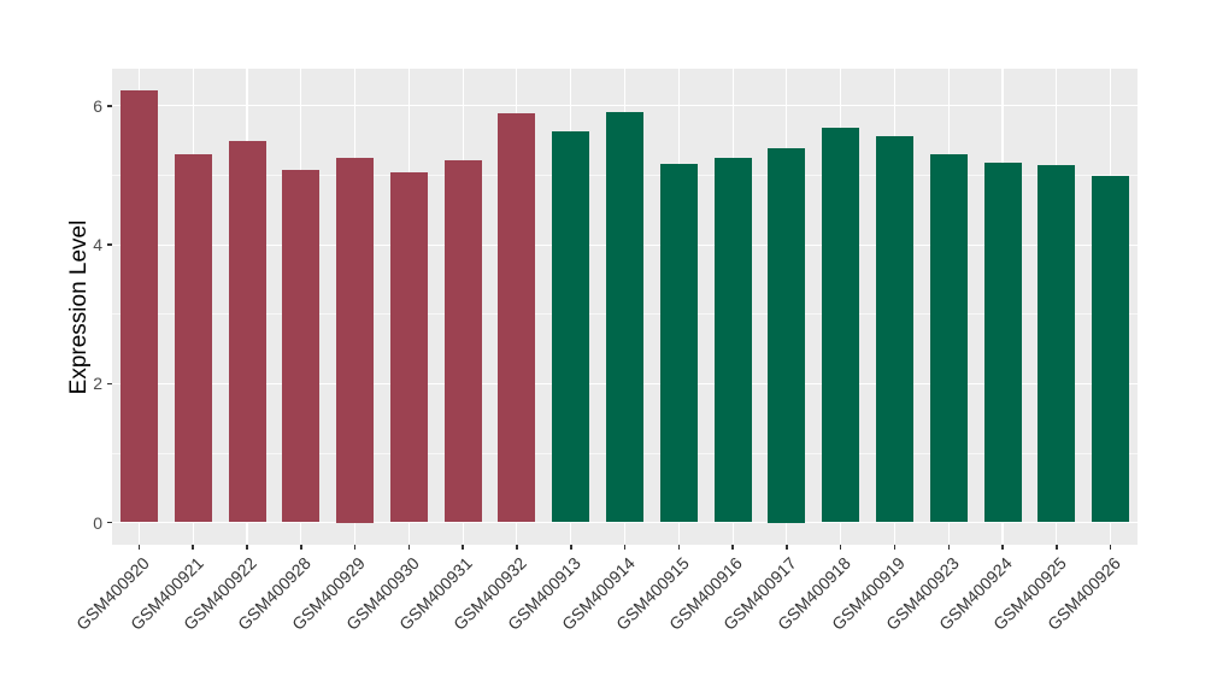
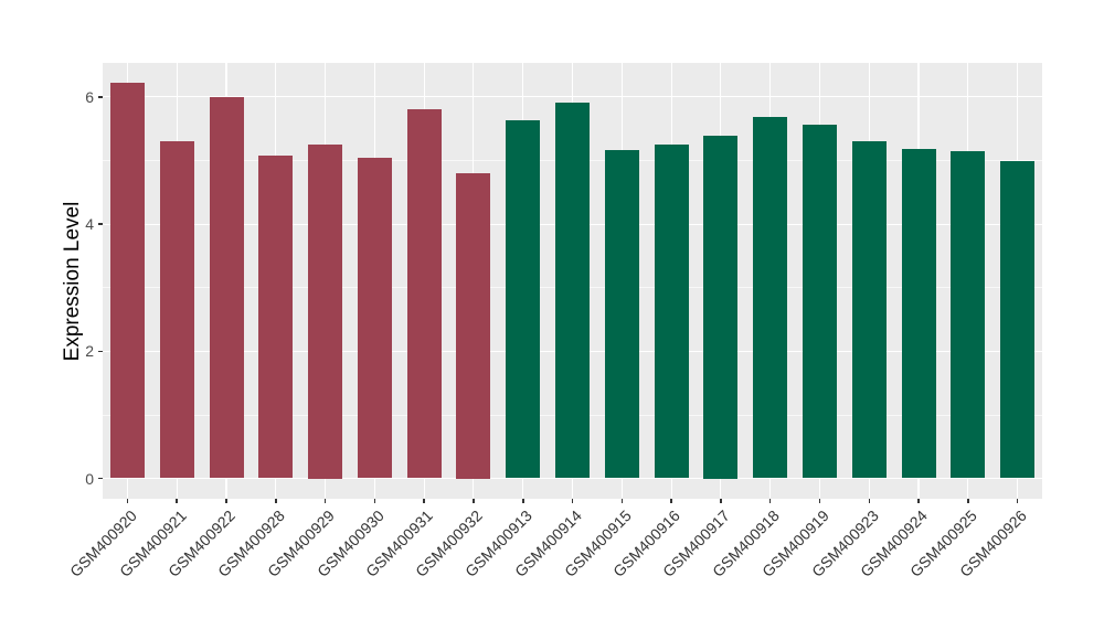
GSM400922: 5.5 -> 6.0
GSM400931: 5.2 -> 5.8
GSM400932: 5.9 -> 4.8
